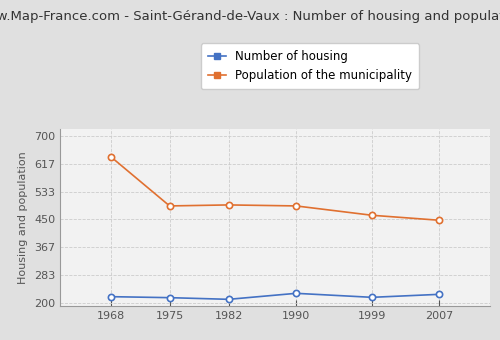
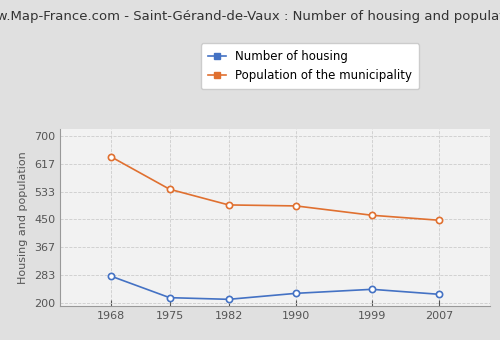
Number of housing/1968: 218 -> 280
Population of the municipality/1975: 490 -> 540
Number of housing/1999: 216 -> 240
